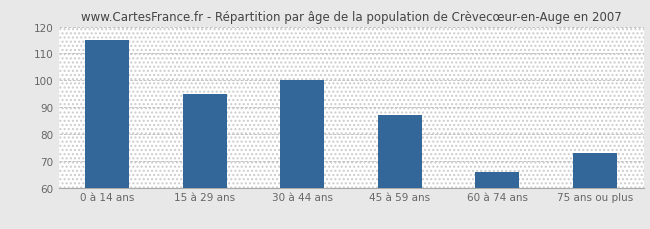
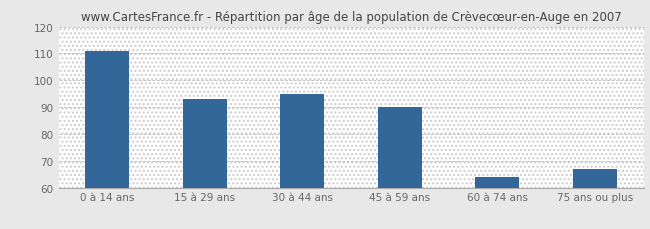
0 à 14 ans: 115 -> 111
15 à 29 ans: 95 -> 93
30 à 44 ans: 100 -> 95
45 à 59 ans: 87 -> 90
60 à 74 ans: 66 -> 64
75 ans ou plus: 73 -> 67
